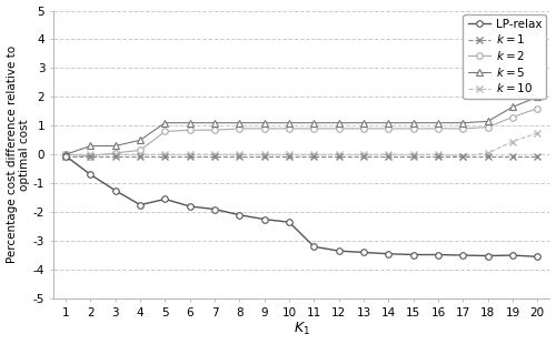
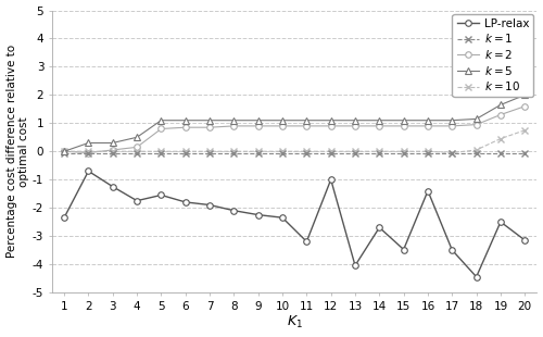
LP-relax/1: -0.05 -> -2.35
LP-relax/12: -3.35 -> -1.00
LP-relax/13: -3.40 -> -4.05
LP-relax/14: -3.45 -> -2.70
LP-relax/16: -3.48 -> -1.40
LP-relax/18: -3.52 -> -4.45
LP-relax/19: -3.50 -> -2.50
LP-relax/20: -3.55 -> -3.15
